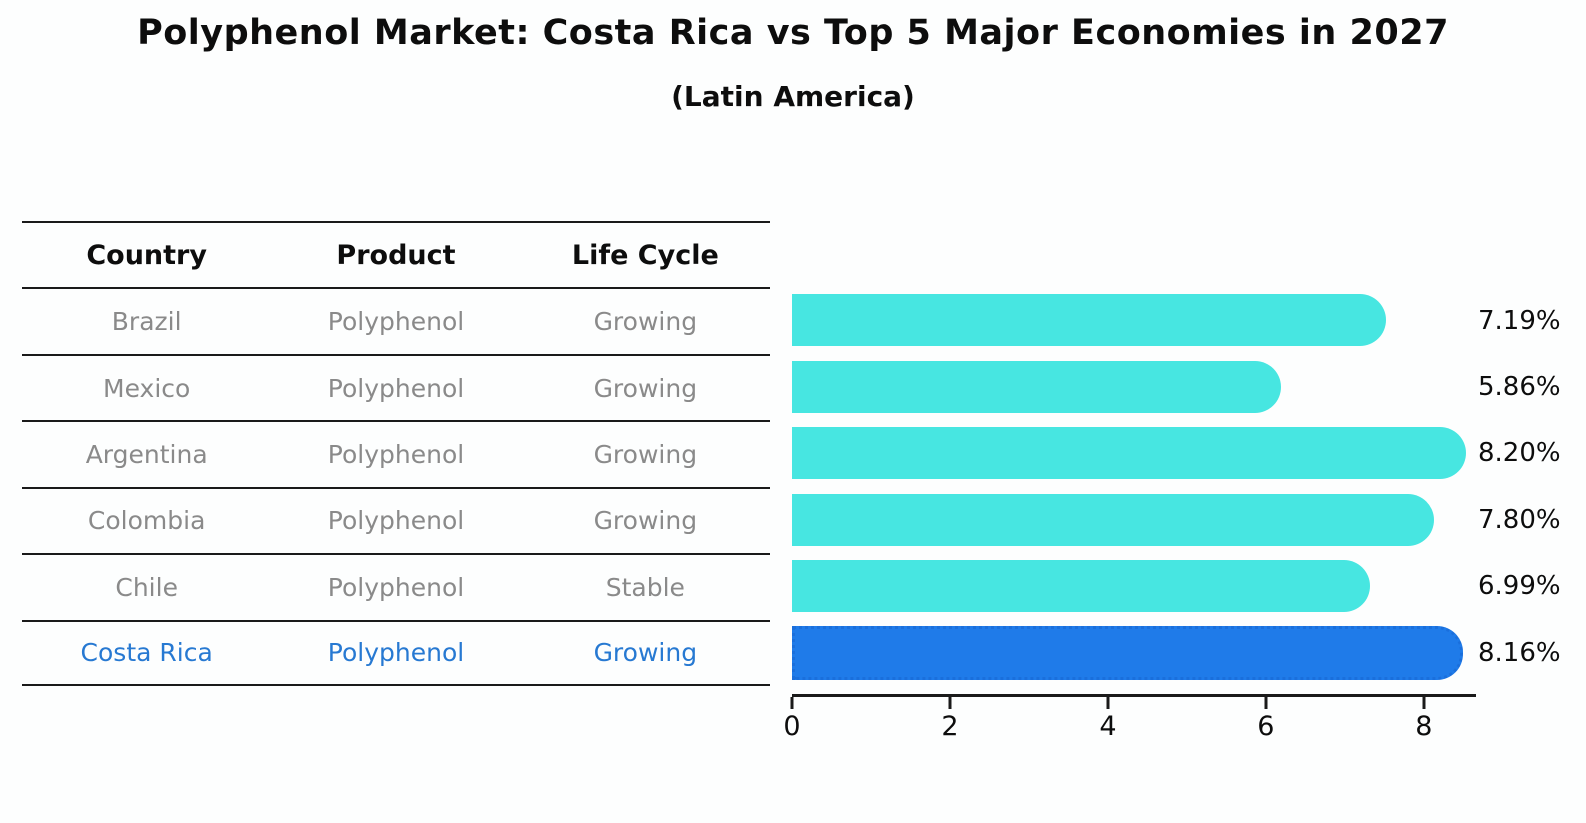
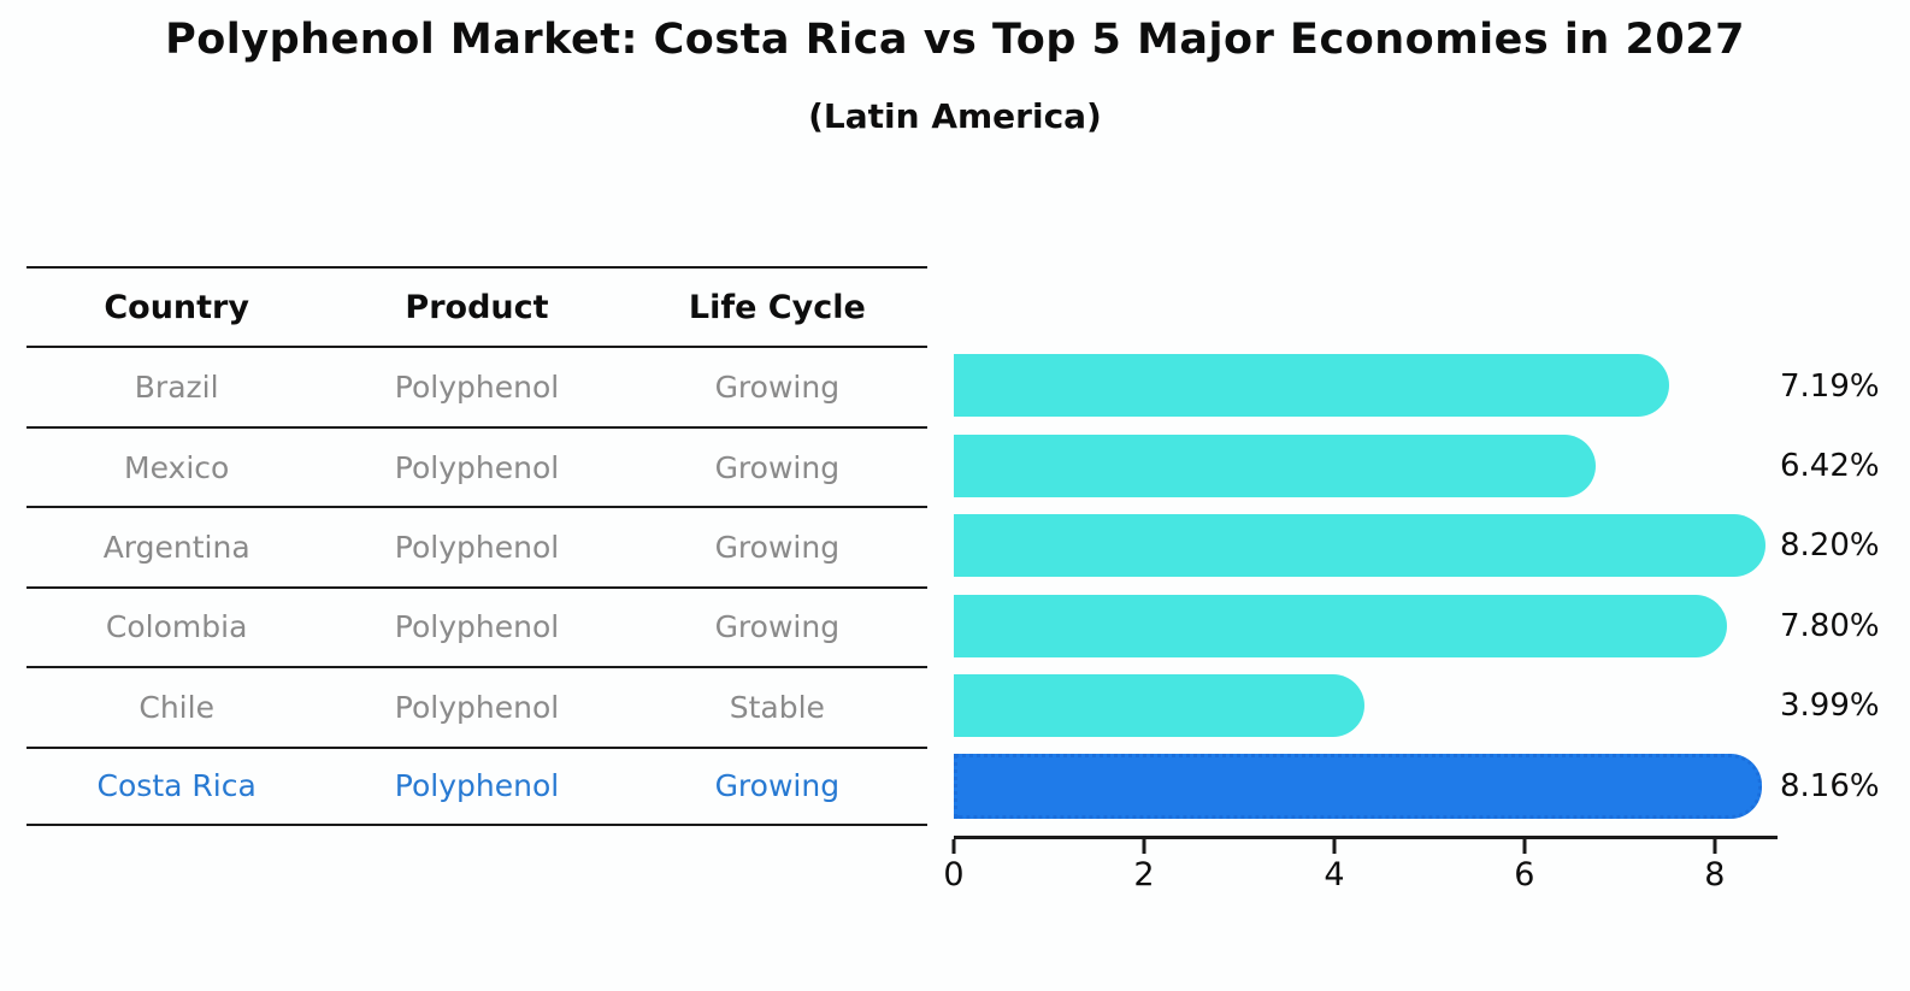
Mexico: 5.86% -> 6.42%
Chile: 6.99% -> 3.99%
